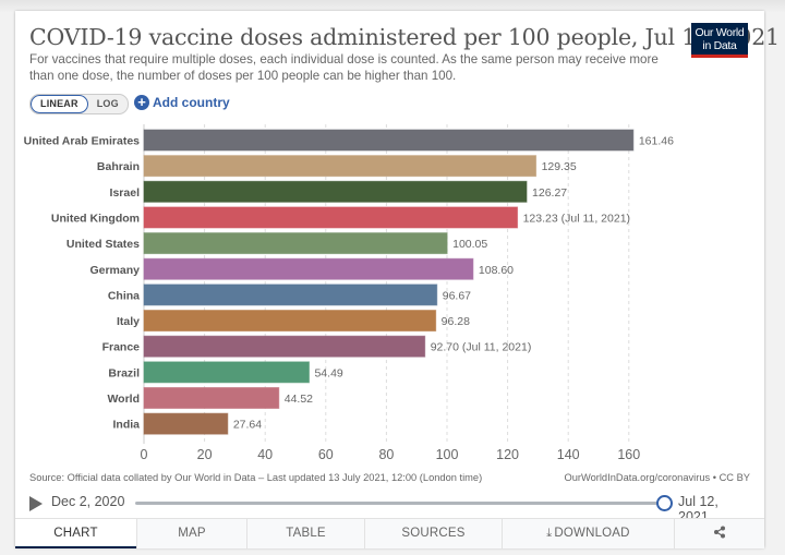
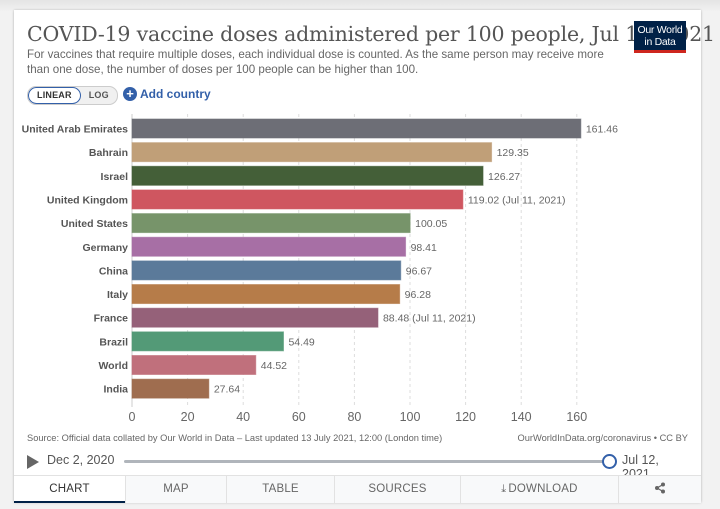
United Kingdom: 123.23 -> 119.02
Germany: 108.60 -> 98.41
France: 92.70 -> 88.48
